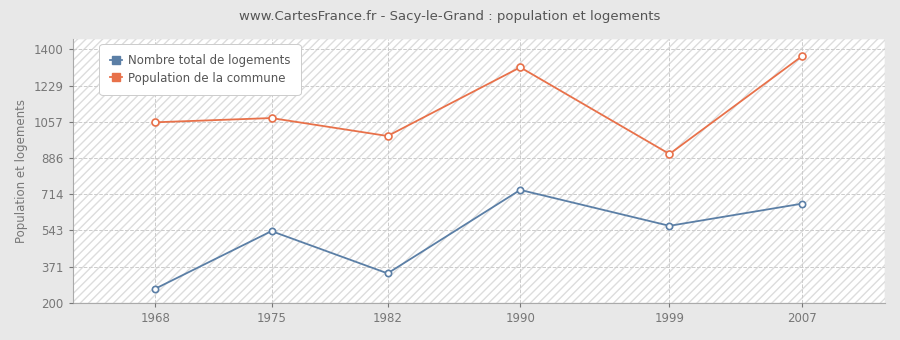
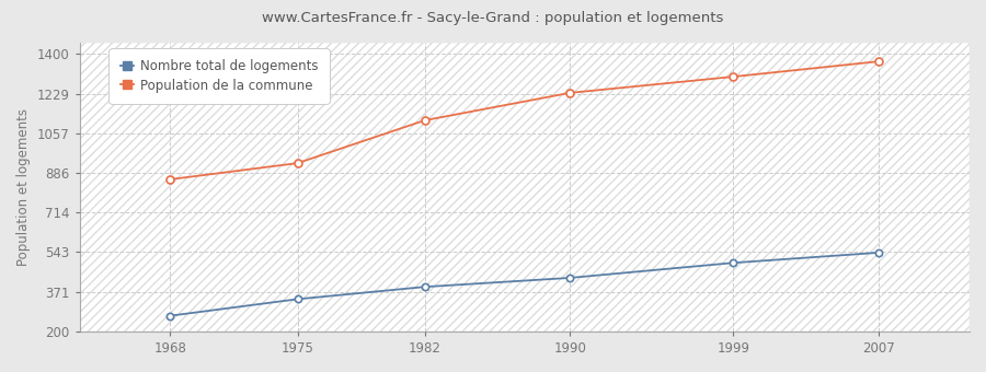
Population de la commune/1968: 1055 -> 858
Nombre total de logements/1975: 540 -> 340
Population de la commune/1975: 1075 -> 928
Nombre total de logements/1982: 340 -> 393
Population de la commune/1982: 990 -> 1113
Nombre total de logements/1990: 735 -> 432
Population de la commune/1990: 1315 -> 1232
Nombre total de logements/1999: 565 -> 497
Population de la commune/1999: 905 -> 1302
Nombre total de logements/2007: 670 -> 541
